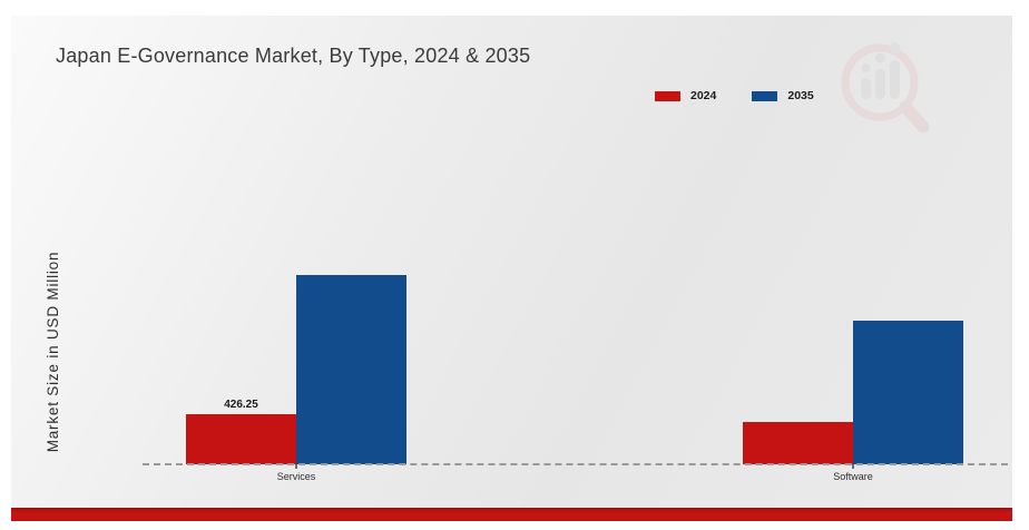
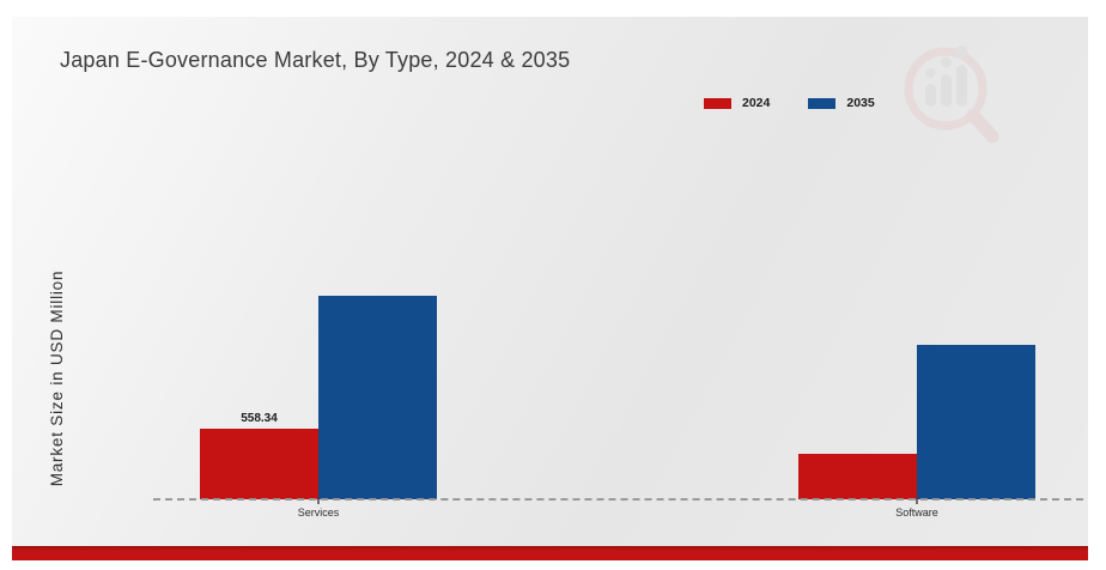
2024/Services: 426.25 -> 558.34
